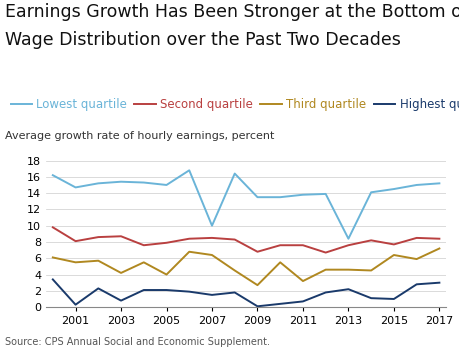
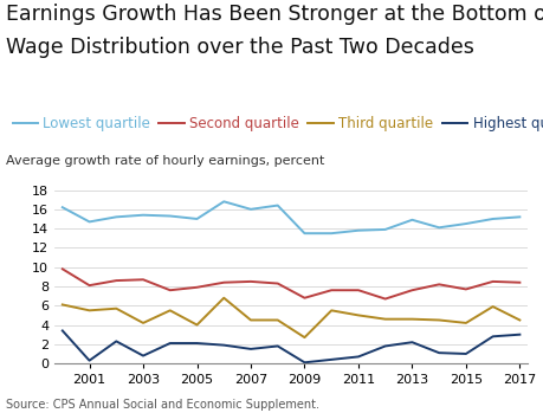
Lowest quartile/2007: 10.0 -> 16.0
Third quartile/2007: 6.4 -> 4.5
Third quartile/2011: 3.2 -> 5.0
Lowest quartile/2013: 8.4 -> 14.9
Third quartile/2015: 6.4 -> 4.2
Third quartile/2017: 7.2 -> 4.5
